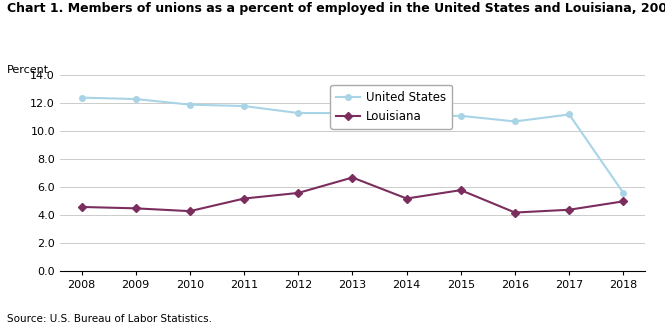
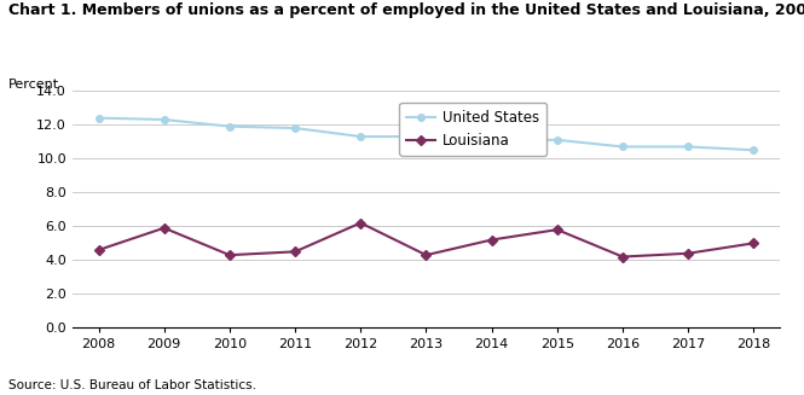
Louisiana/2009: 4.5 -> 5.9
Louisiana/2011: 5.2 -> 4.5
Louisiana/2012: 5.6 -> 6.2
Louisiana/2013: 6.7 -> 4.3
United States/2017: 11.2 -> 10.7
United States/2018: 5.6 -> 10.5
